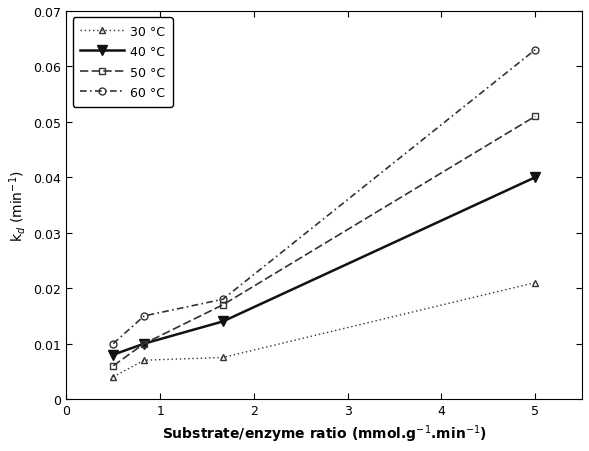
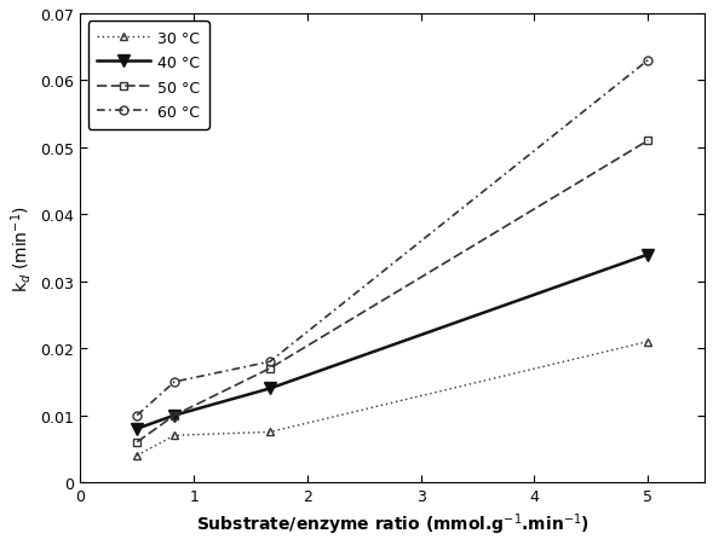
40 °C/5: 0.040 -> 0.034
